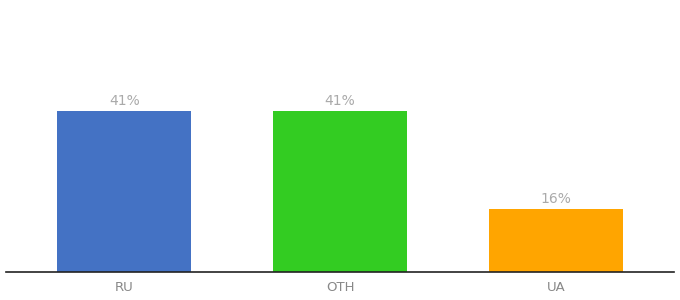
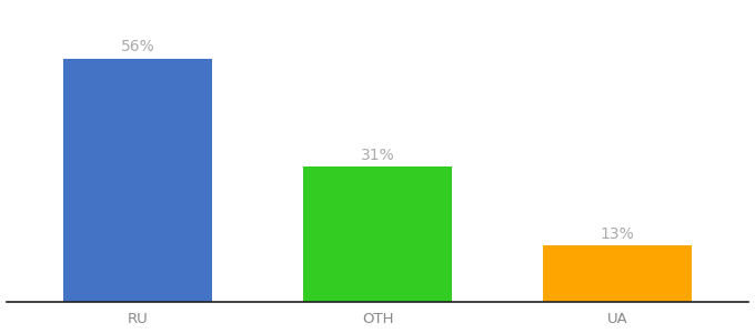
RU: 41% -> 56%
OTH: 41% -> 31%
UA: 16% -> 13%
